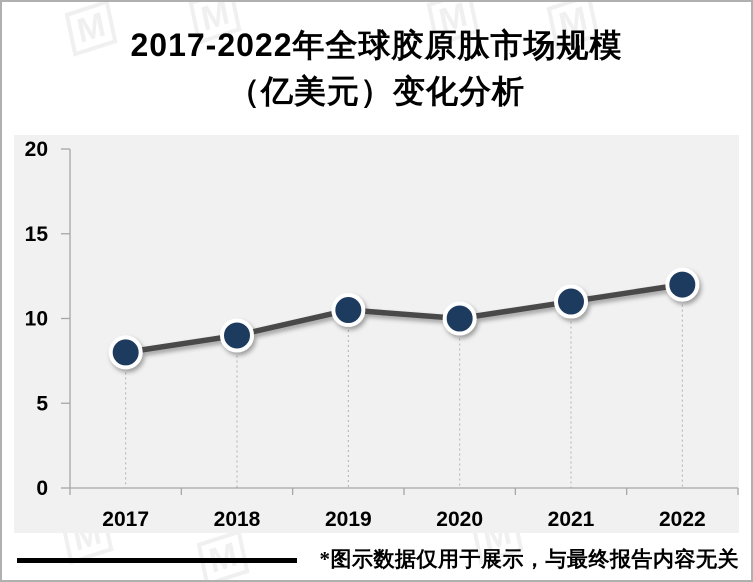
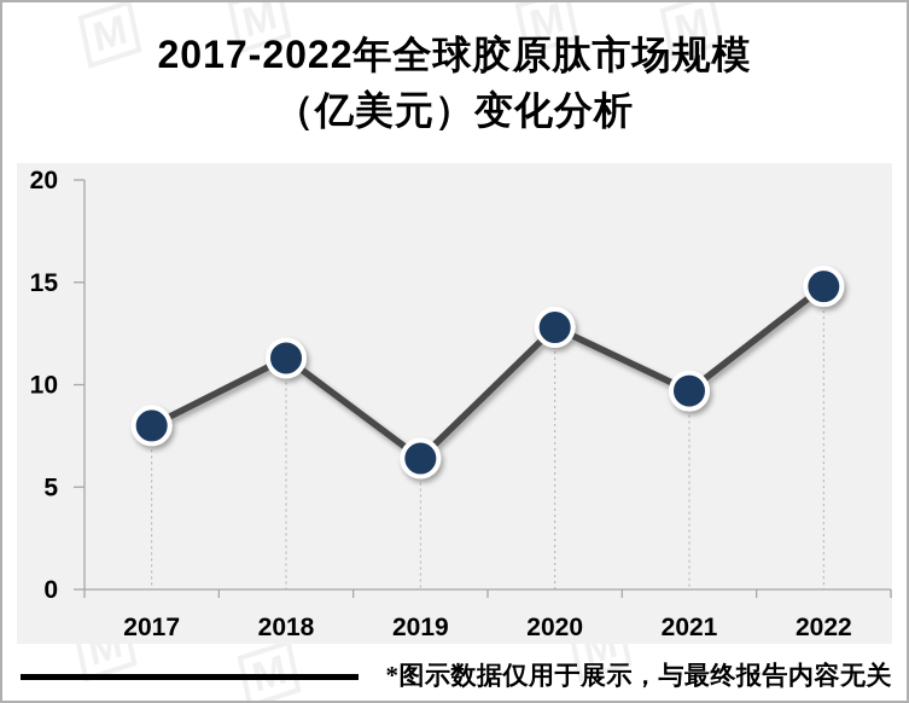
2018: 9.0 -> 11.3
2019: 10.5 -> 6.4
2020: 10.0 -> 12.8
2021: 11.0 -> 9.7
2022: 12.0 -> 14.8
